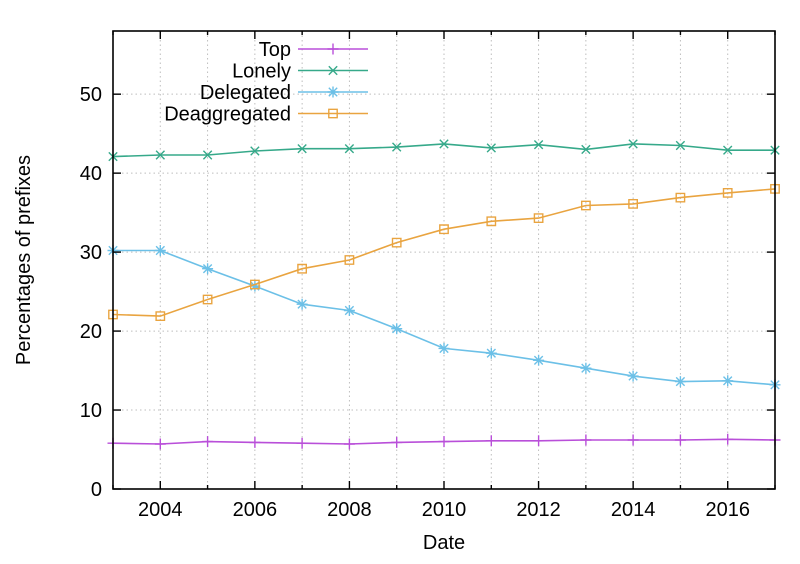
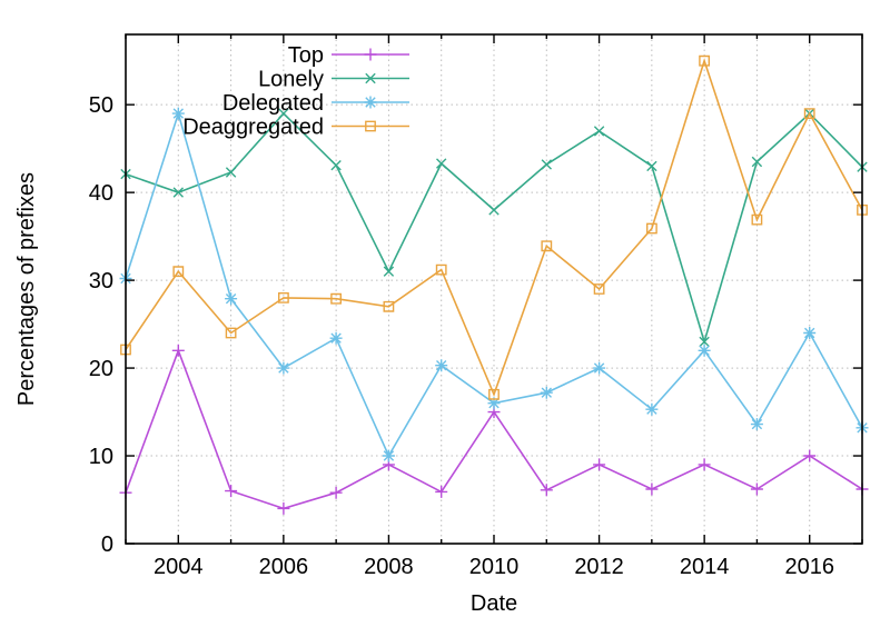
Top/2004: 6 -> 22
Lonely/2004: 42 -> 40
Delegated/2004: 30 -> 49
Deaggregated/2004: 22 -> 31
Top/2006: 6 -> 4
Lonely/2006: 43 -> 49
Delegated/2006: 26 -> 20
Deaggregated/2006: 26 -> 28
Top/2008: 6 -> 9
Lonely/2008: 43 -> 31
Delegated/2008: 23 -> 10
Deaggregated/2008: 29 -> 27
Top/2010: 6 -> 15
Lonely/2010: 44 -> 38
Delegated/2010: 18 -> 16
Deaggregated/2010: 33 -> 17
Top/2012: 6 -> 9
Lonely/2012: 44 -> 47
Delegated/2012: 16 -> 20
Deaggregated/2012: 34 -> 29
Top/2014: 6 -> 9
Lonely/2014: 44 -> 23
Delegated/2014: 14 -> 22
Deaggregated/2014: 36 -> 55
Top/2016: 6 -> 10
Lonely/2016: 43 -> 49
Delegated/2016: 14 -> 24
Deaggregated/2016: 38 -> 49
